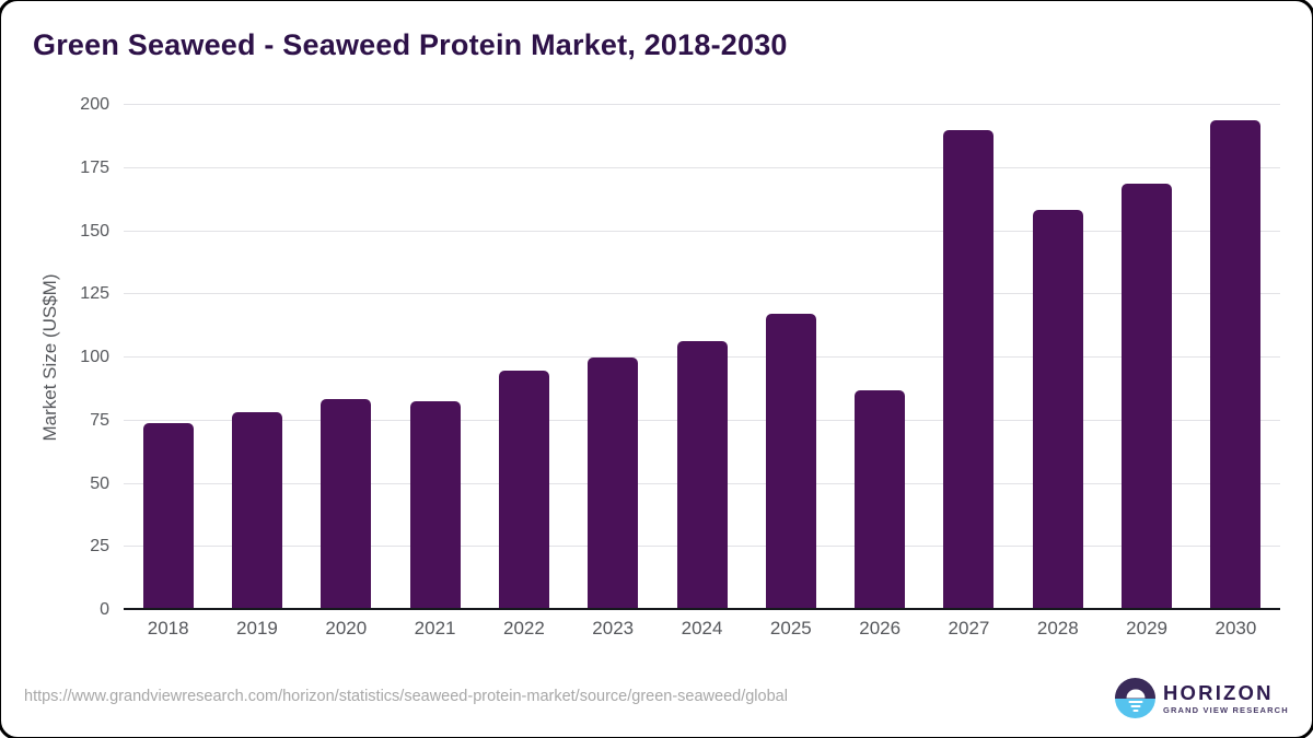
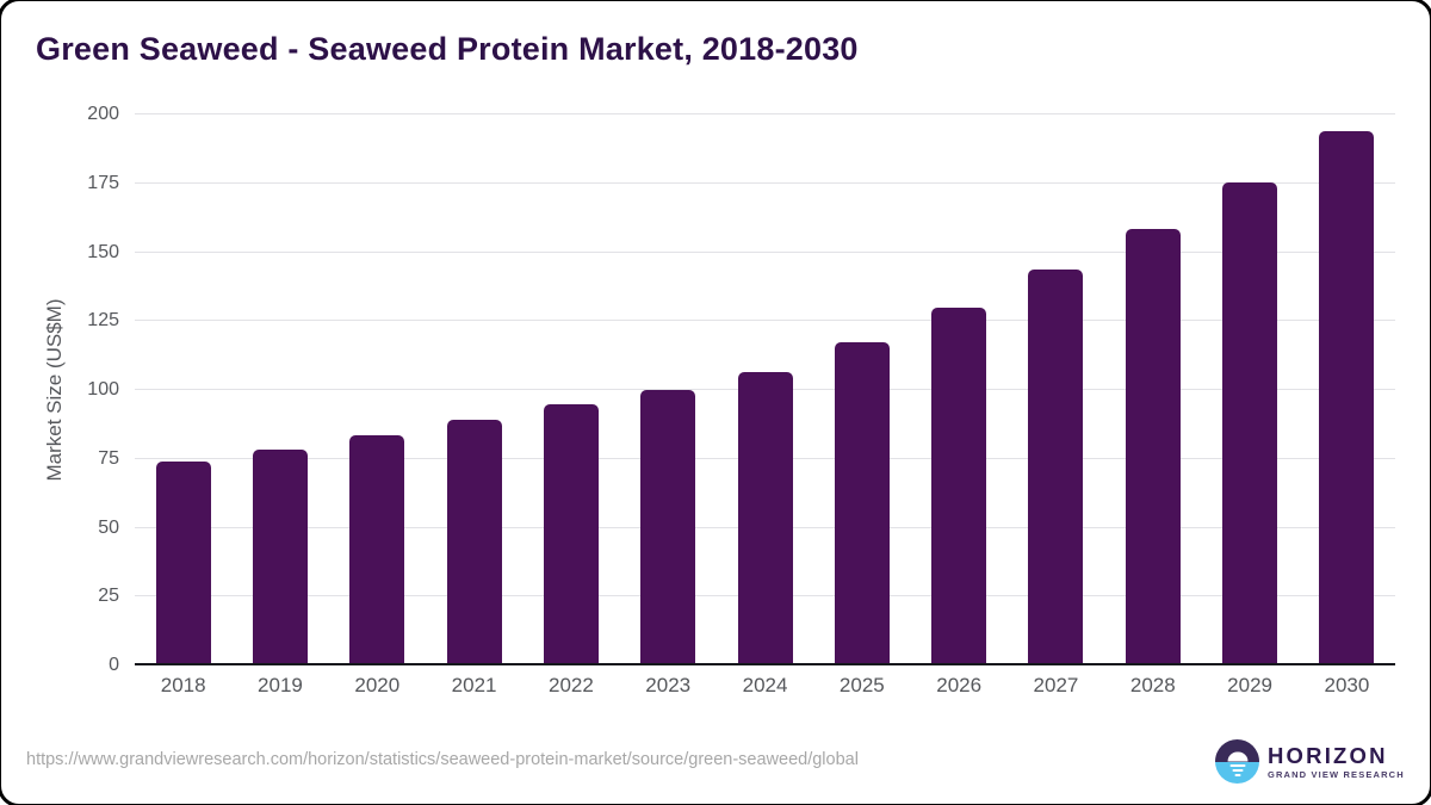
2021: 82 -> 88
2026: 86 -> 129
2027: 189 -> 143
2029: 168 -> 175
